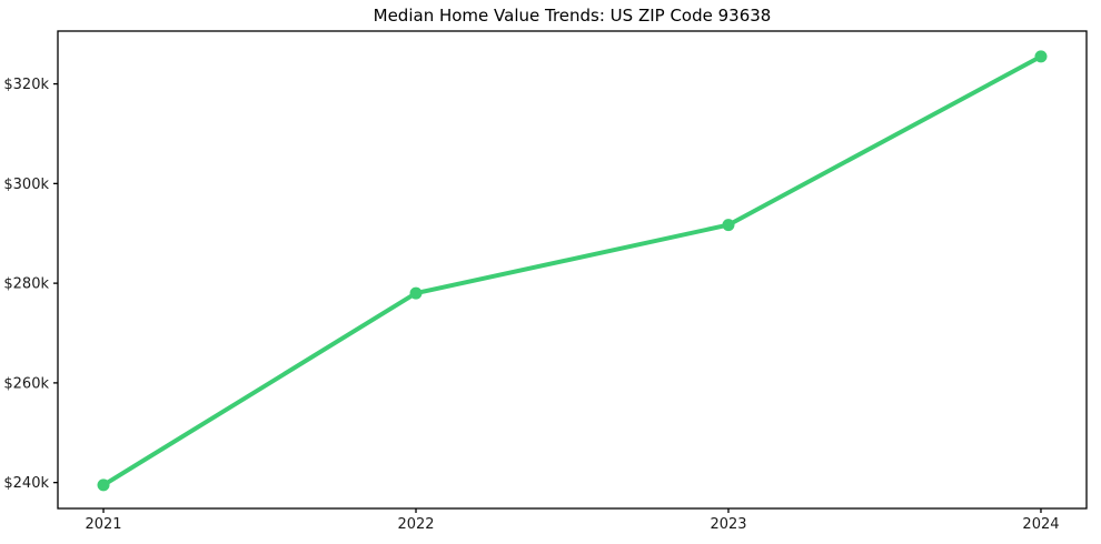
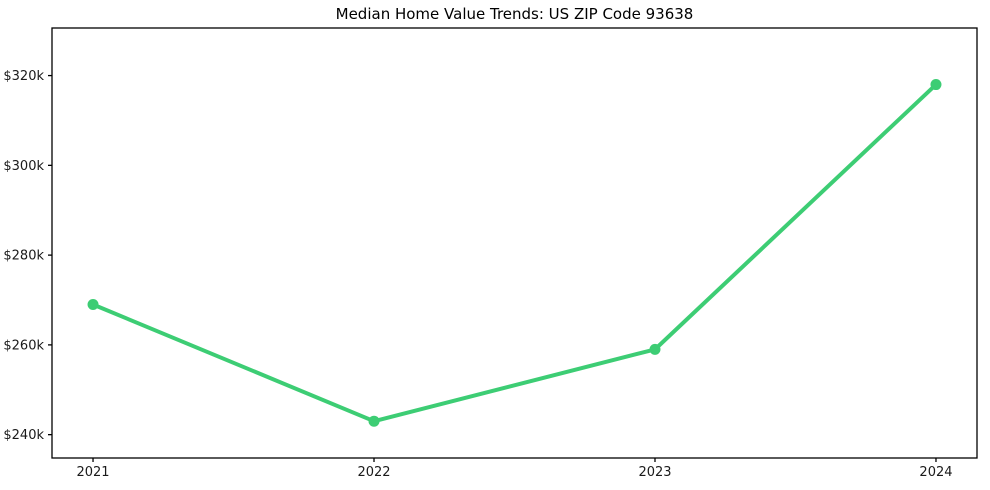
2021: $240k -> $269k
2022: $278k -> $243k
2023: $292k -> $259k
2024: $326k -> $318k
